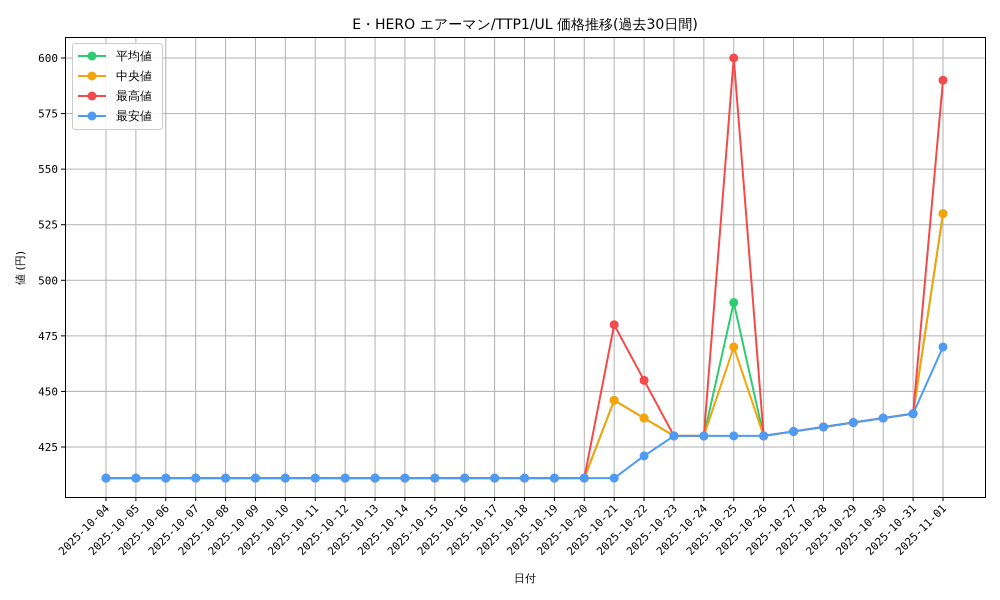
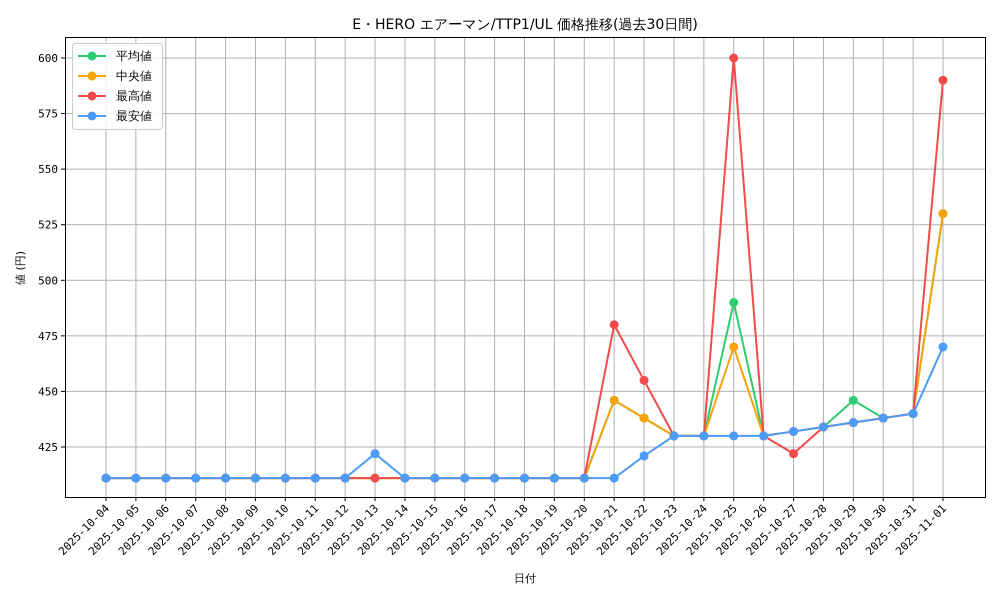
最安値/2025-10-13: 411 -> 422
最高値/2025-10-27: 432 -> 422
平均値/2025-10-29: 436 -> 446
